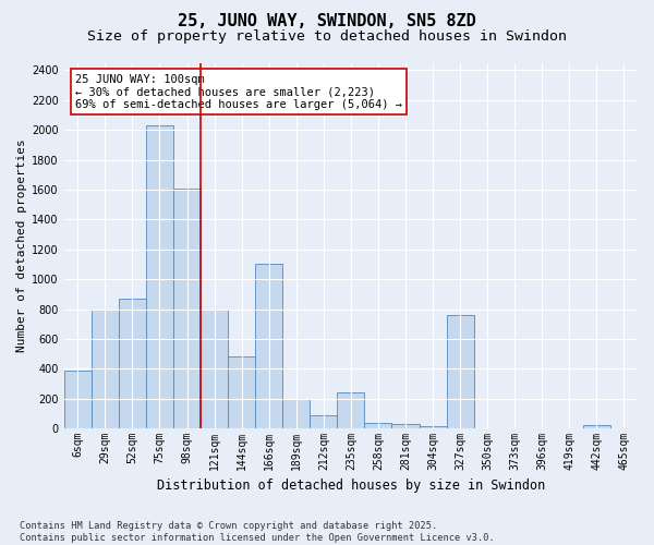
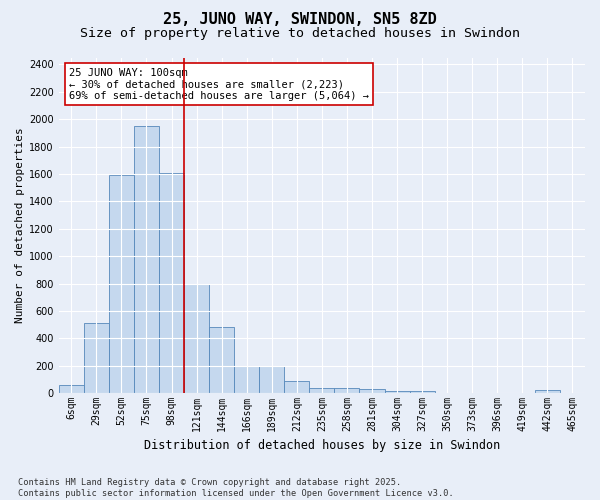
6sqm: 390 -> 60
29sqm: 800 -> 510
52sqm: 870 -> 1590
75sqm: 2030 -> 1950
166sqm: 1100 -> 200
235sqm: 240 -> 40
327sqm: 760 -> 20
